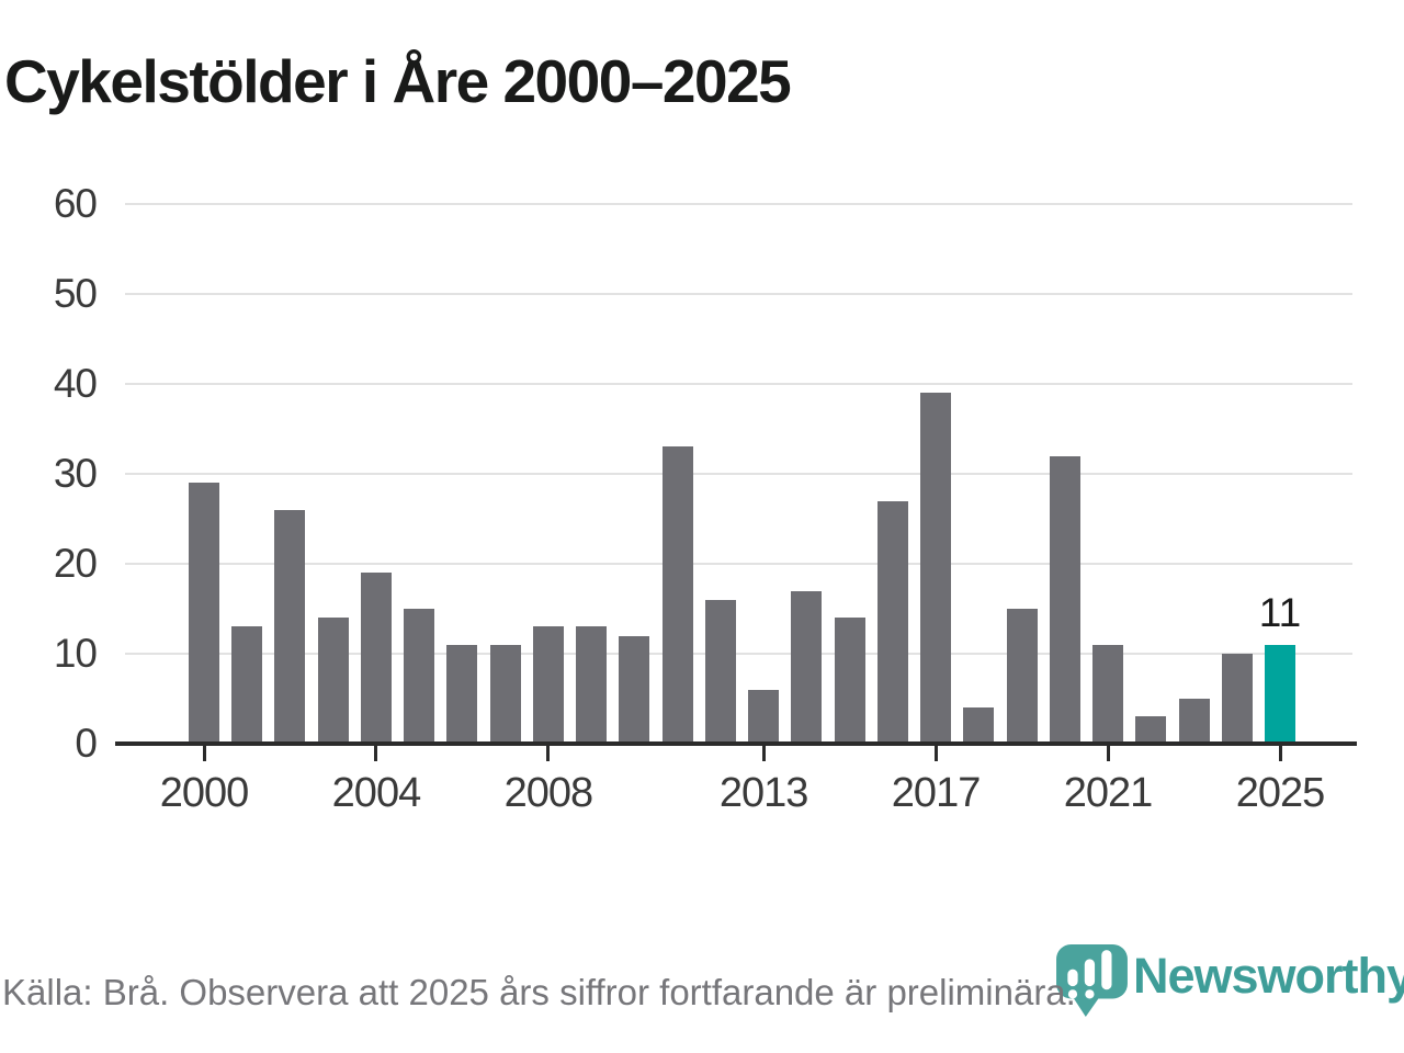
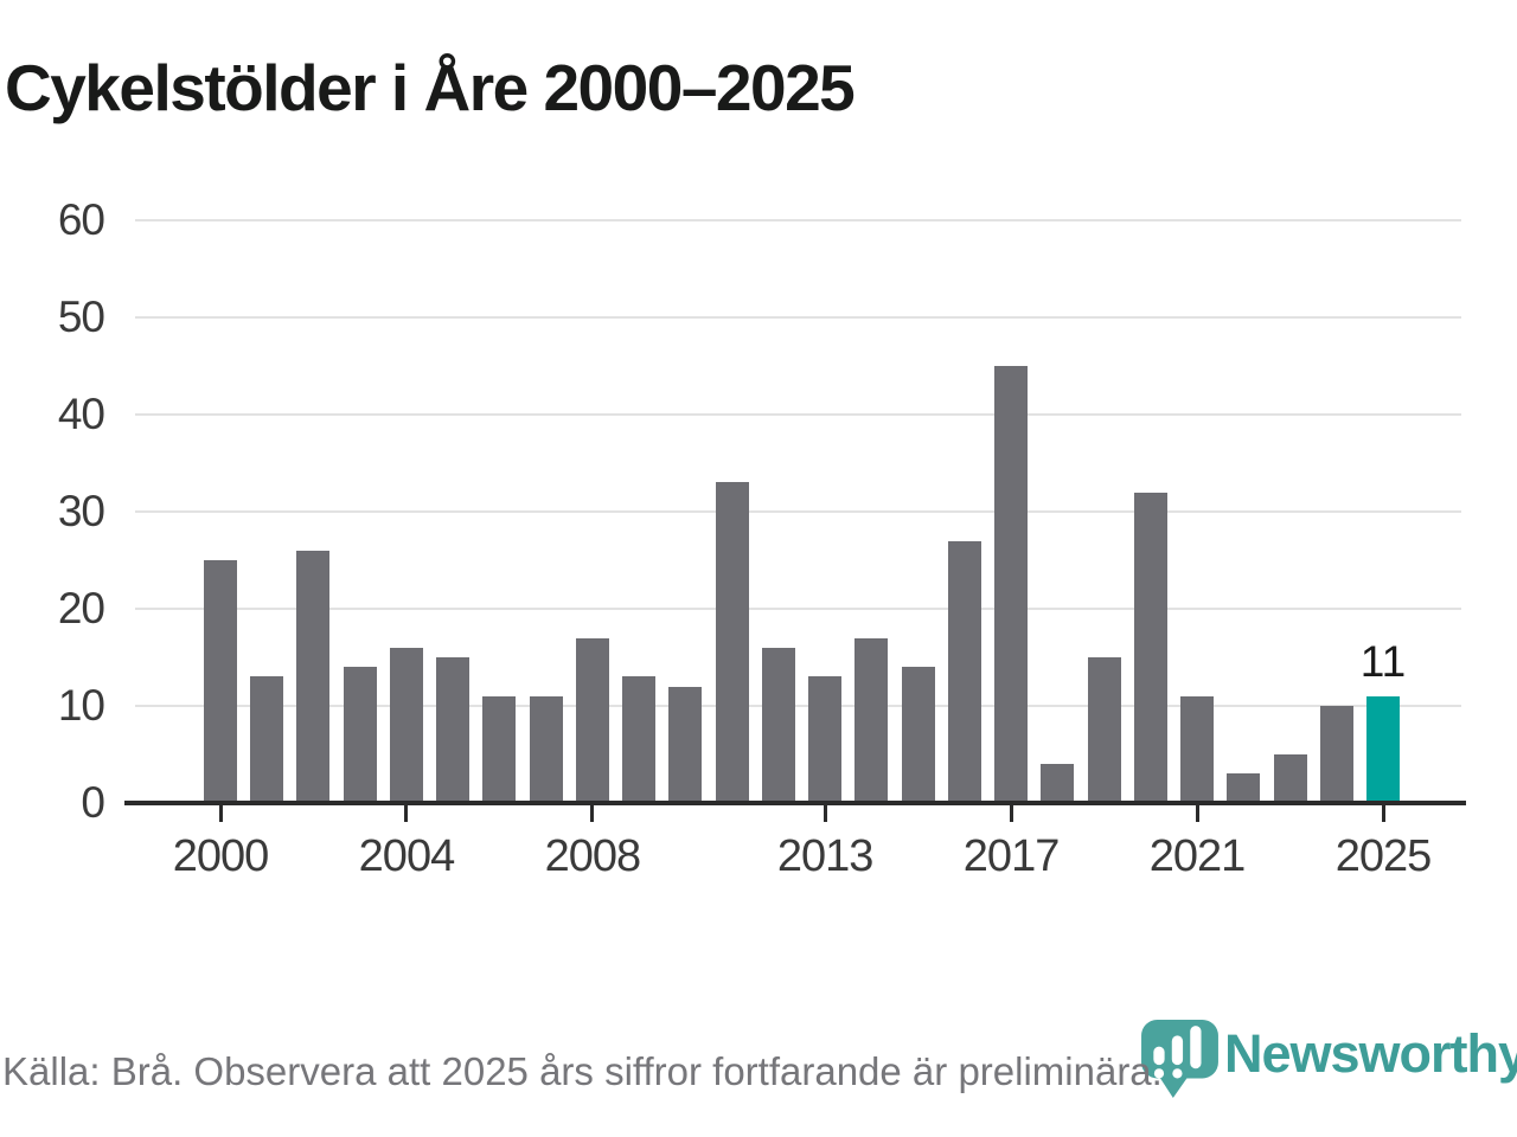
2000: 29 -> 25
2004: 19 -> 16
2008: 13 -> 17
2013: 6 -> 13
2017: 39 -> 45
